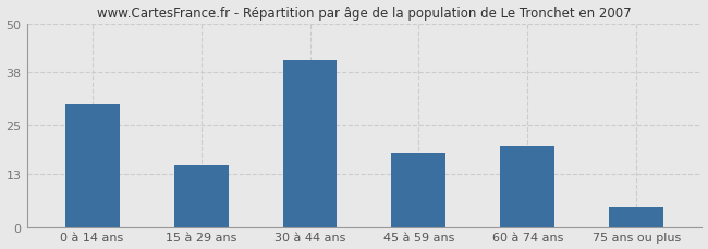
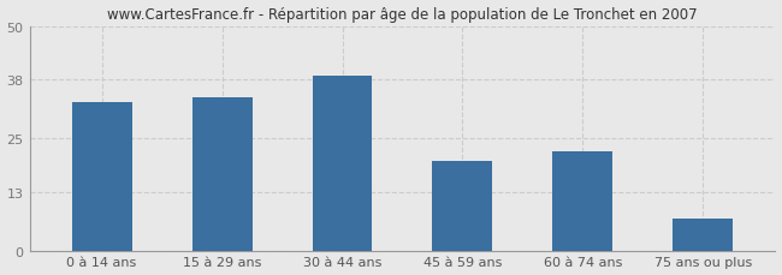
0 à 14 ans: 30 -> 33
15 à 29 ans: 15 -> 34
30 à 44 ans: 41 -> 39
45 à 59 ans: 18 -> 20
60 à 74 ans: 20 -> 22
75 ans ou plus: 5 -> 7
